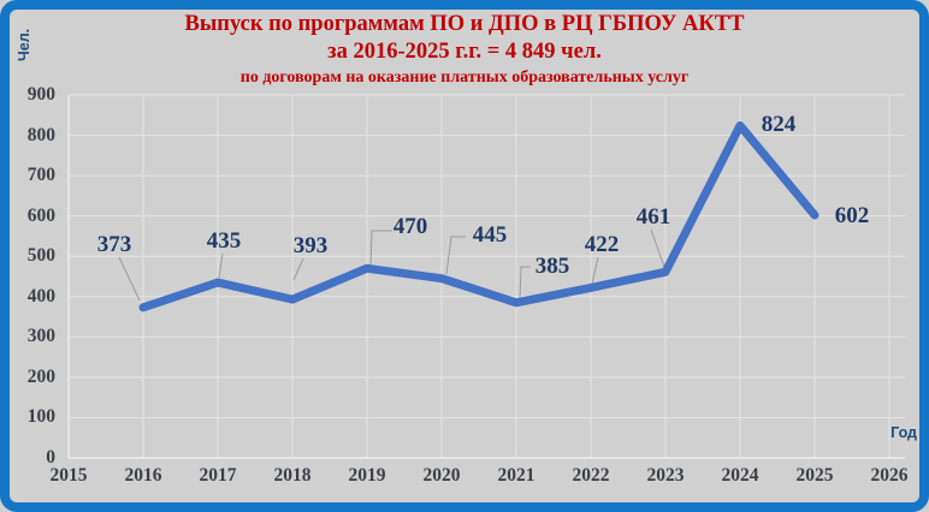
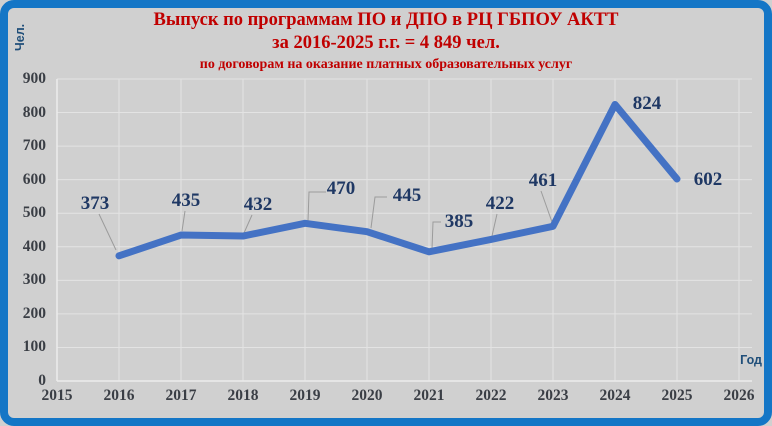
2018: 393 -> 432
